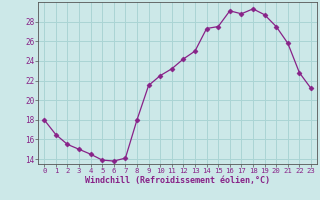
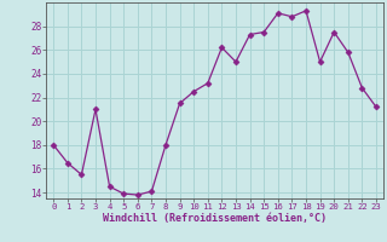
3: 15.0 -> 21.0
12: 24.2 -> 26.2
19: 28.7 -> 25.0
